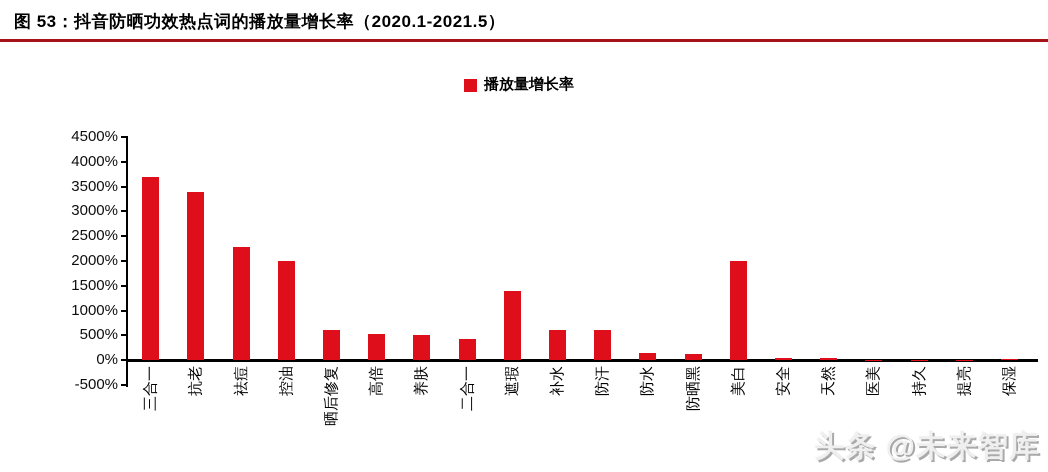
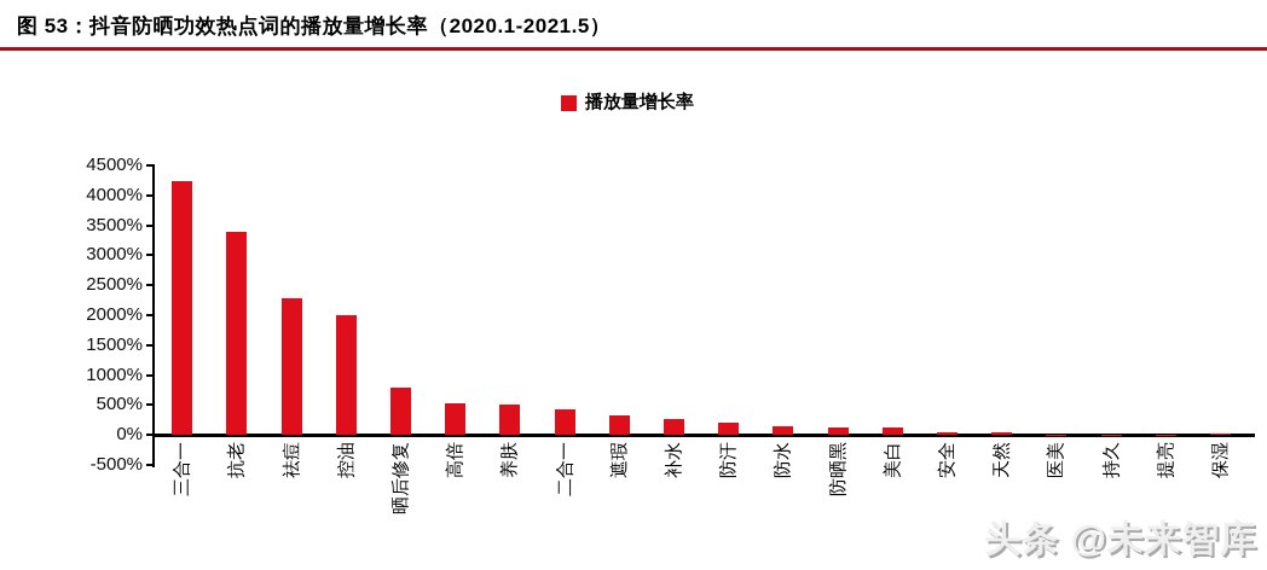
三合一: 3700% -> 4200%
晒后修复: 600% -> 800%
遮瑕: 1400% -> 300%
补水: 600% -> 300%
防汗: 600% -> 200%
美白: 2000% -> 100%
